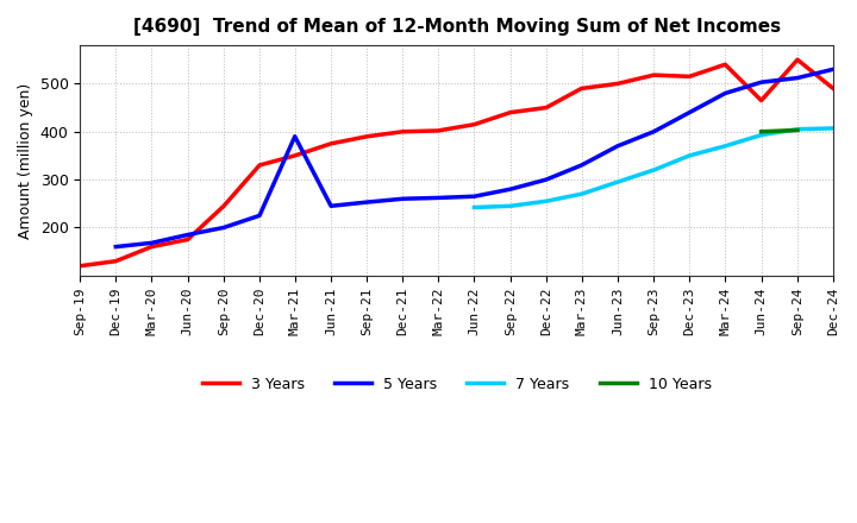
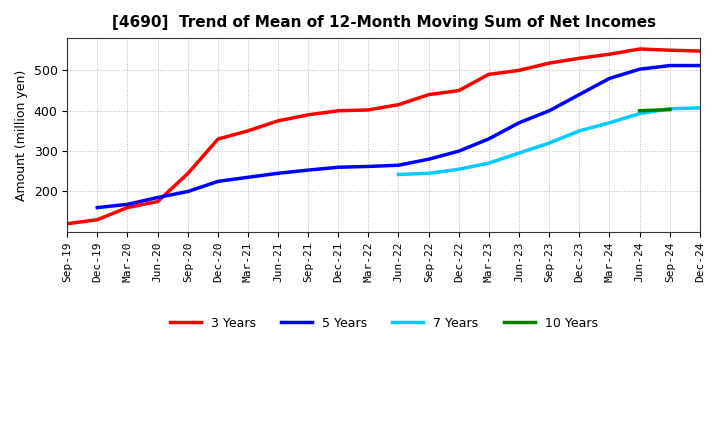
5 Years/Mar-21: 390 -> 235
3 Years/Dec-23: 515 -> 530
3 Years/Jun-24: 465 -> 553
3 Years/Dec-24: 490 -> 548
5 Years/Dec-24: 530 -> 512
